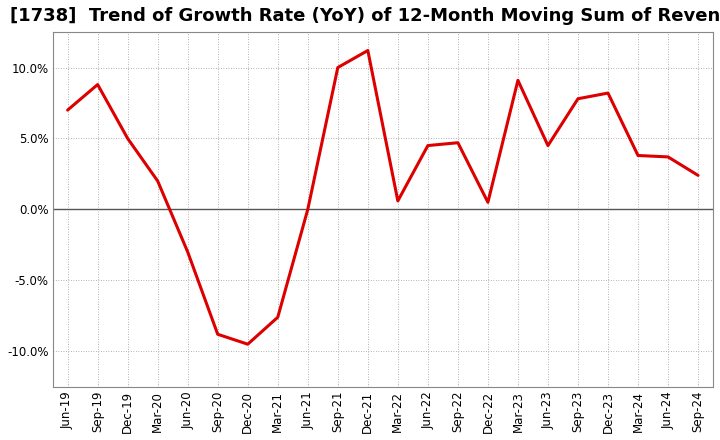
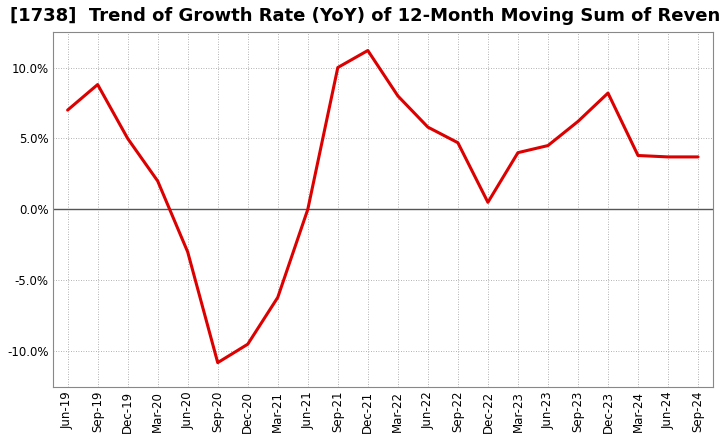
Sep-20: -8.8% -> -10.8%
Mar-21: -7.6% -> -6.2%
Mar-22: 0.6% -> 8.0%
Jun-22: 4.5% -> 5.8%
Mar-23: 9.1% -> 4.0%
Sep-23: 7.8% -> 6.2%
Sep-24: 2.4% -> 3.7%
